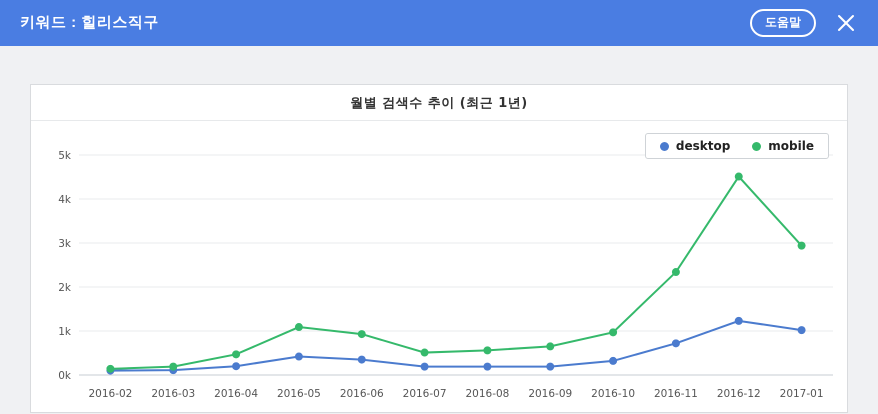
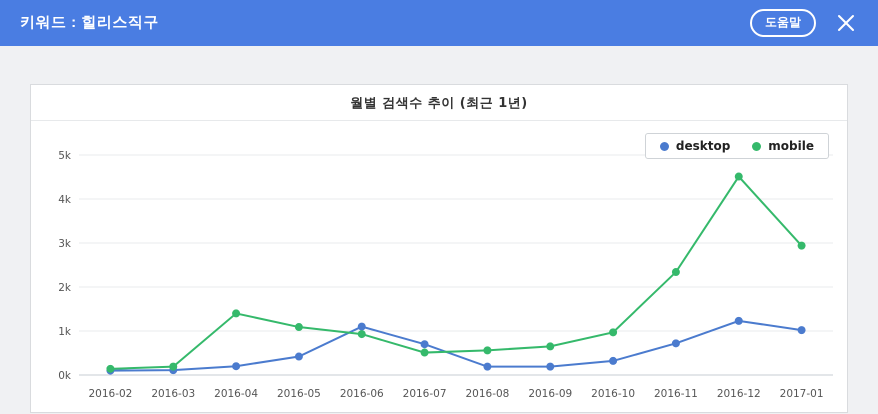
mobile/2016-04: 0.5k -> 1.4k
desktop/2016-06: 0.4k -> 1.1k
desktop/2016-07: 0.2k -> 0.7k
